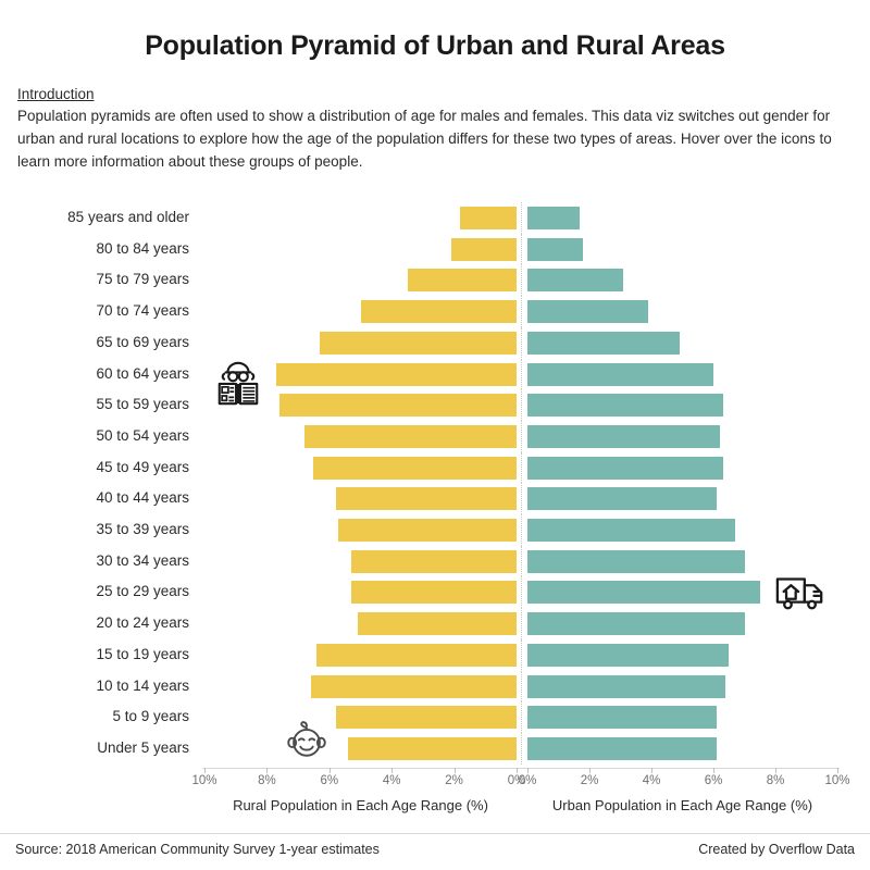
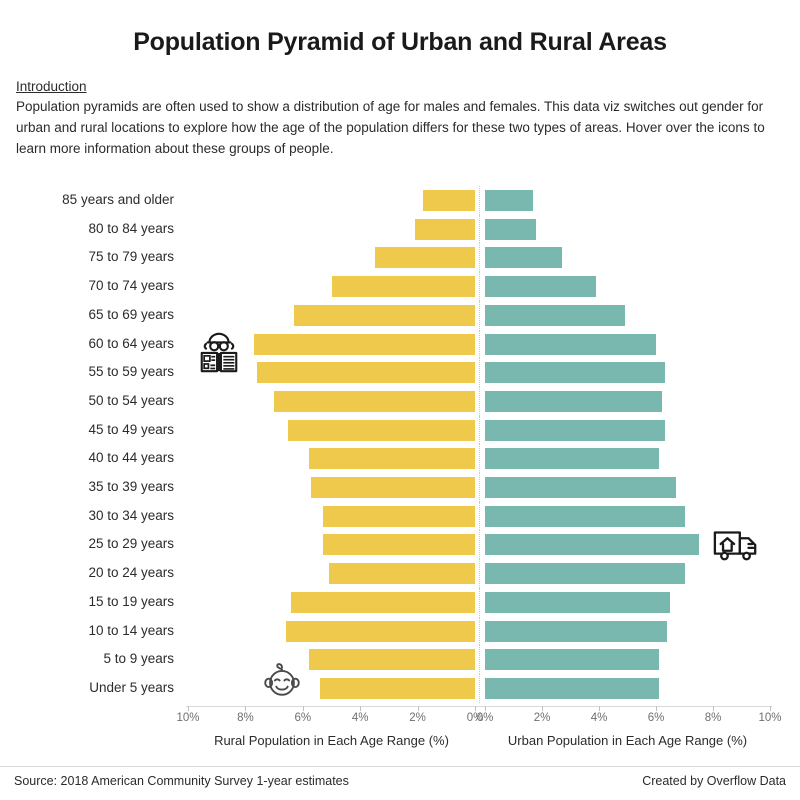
Urban Population in Each Age Range (%)/75 to 79 years: 3.1% -> 2.7%
Rural Population in Each Age Range (%)/50 to 54 years: 6.8% -> 7.0%
